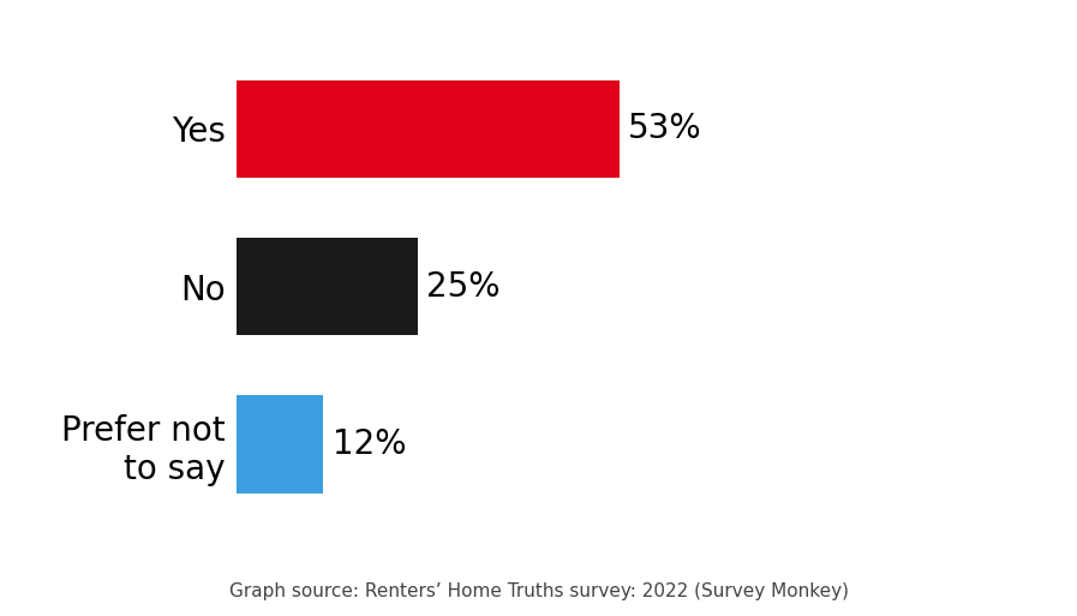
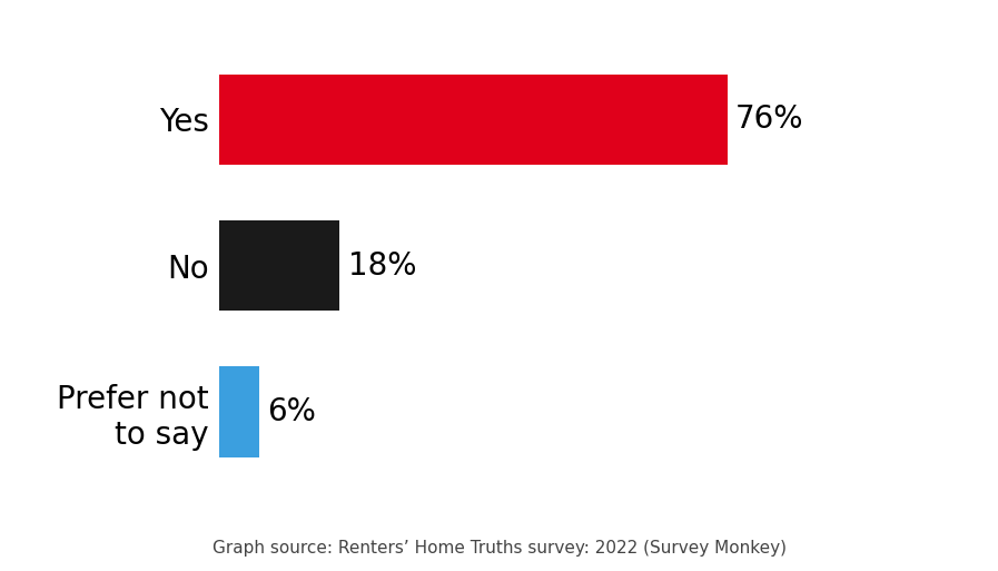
Yes: 53% -> 76%
No: 25% -> 18%
Prefer not to say: 12% -> 6%
